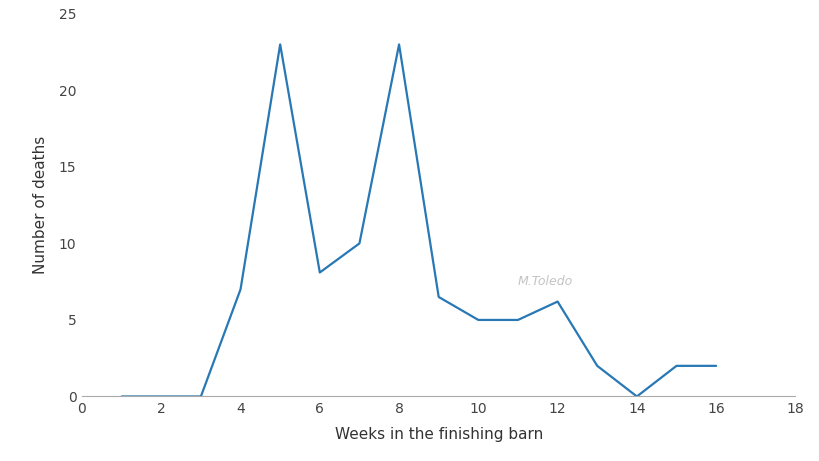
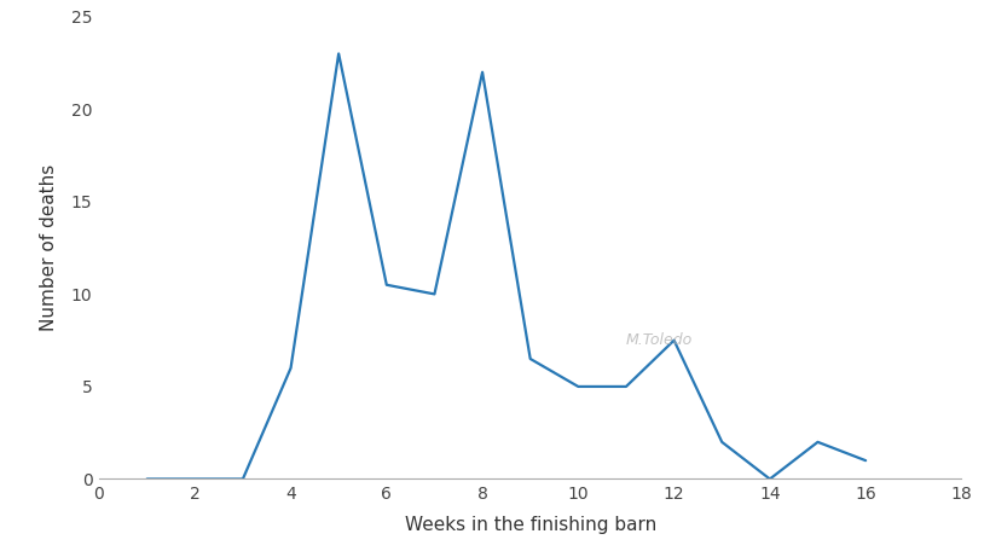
4: 7.0 -> 6.0
6: 8.1 -> 10.5
8: 23.0 -> 22.0
12: 6.2 -> 7.5
16: 2.0 -> 1.0
